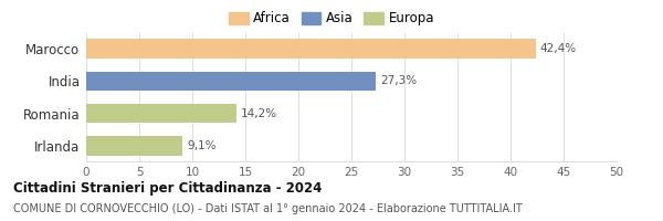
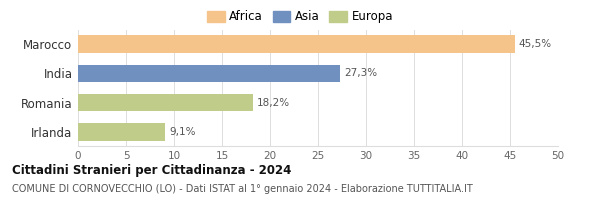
Marocco: 42,4% -> 45,5%
Romania: 14,2% -> 18,2%
